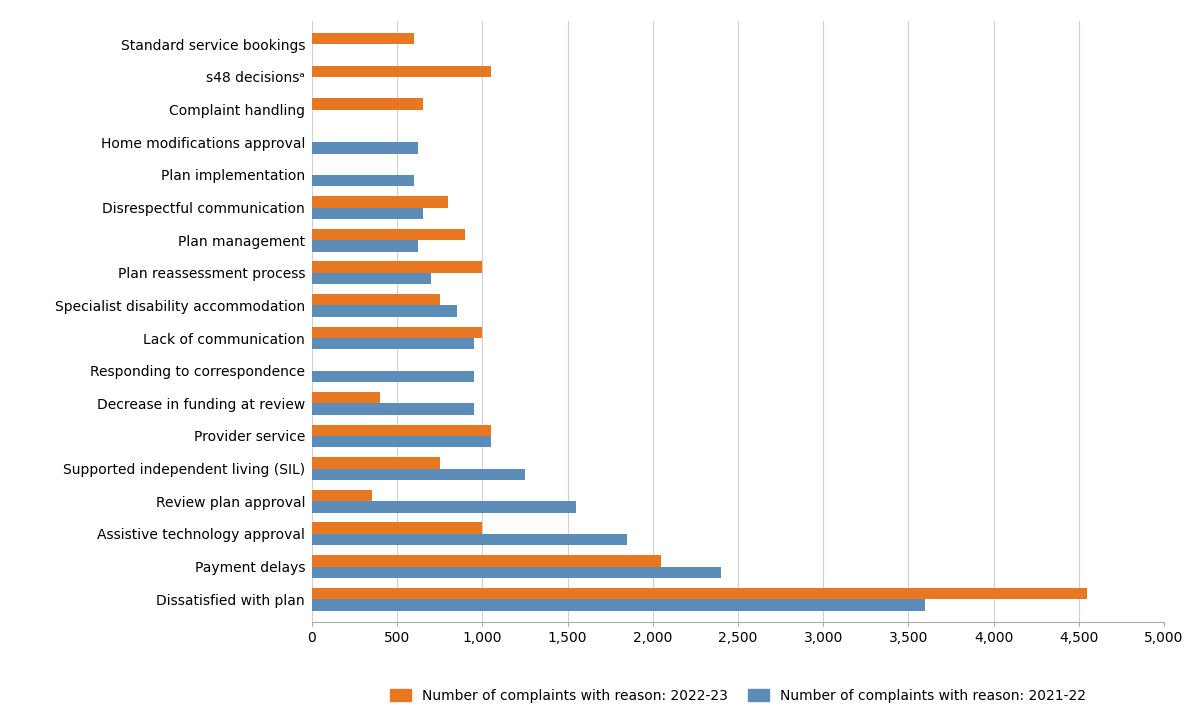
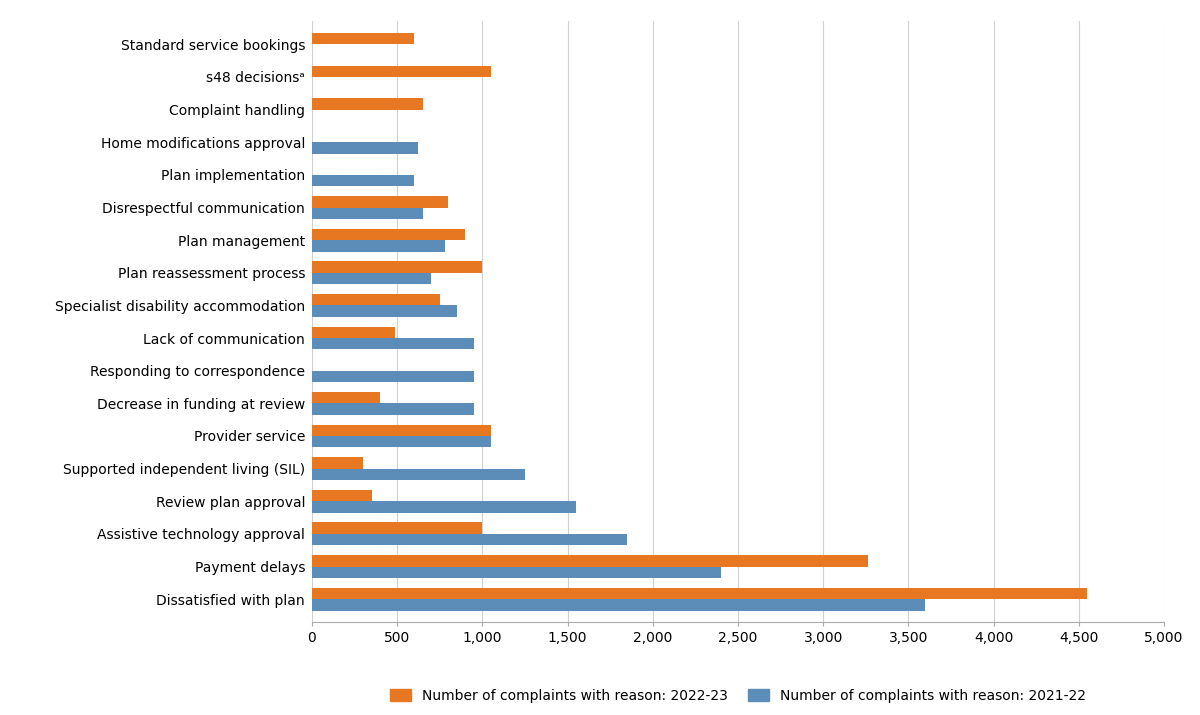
Number of complaints with reason: 2021-22/Plan management: 620 -> 780
Number of complaints with reason: 2022-23/Lack of communication: 1,000 -> 490
Number of complaints with reason: 2022-23/Supported independent living (SIL): 750 -> 300
Number of complaints with reason: 2022-23/Payment delays: 2,050 -> 3,260
